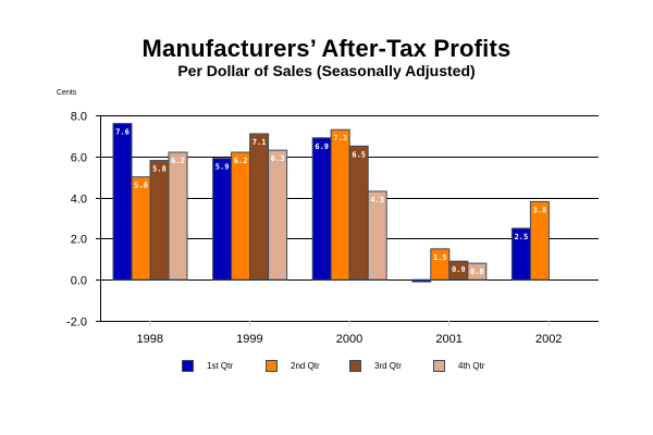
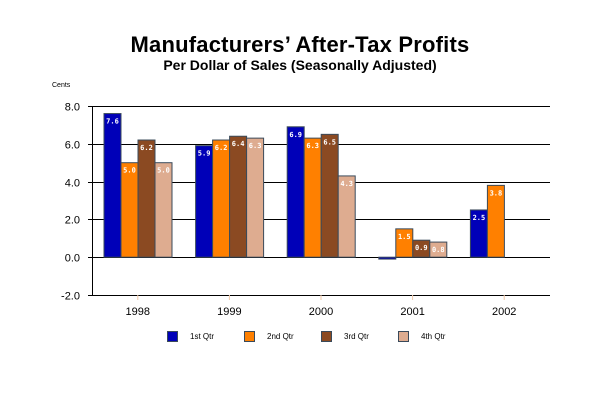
3rd Qtr/1998: 5.8 -> 6.2
4th Qtr/1998: 6.2 -> 5.0
3rd Qtr/1999: 7.1 -> 6.4
2nd Qtr/2000: 7.3 -> 6.3
